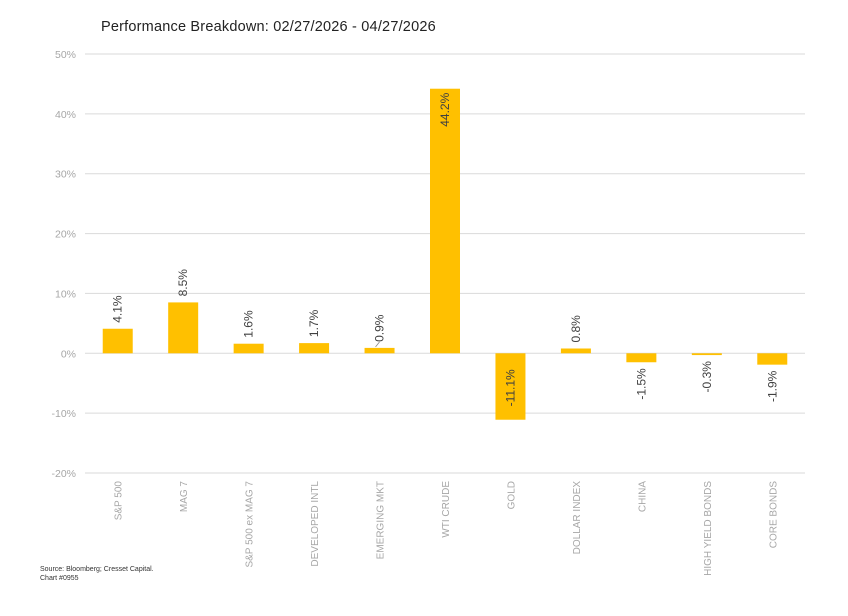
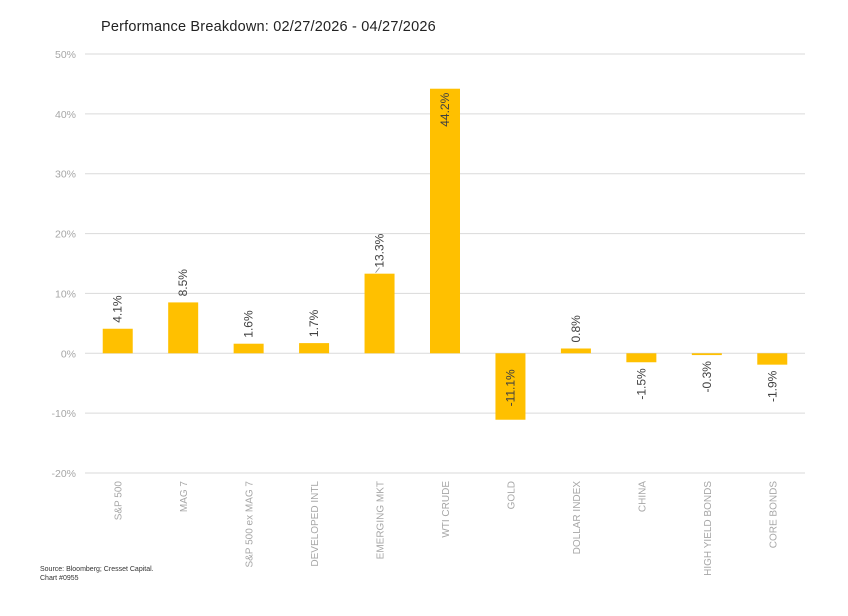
EMERGING MKT: 0.9% -> 13.3%
